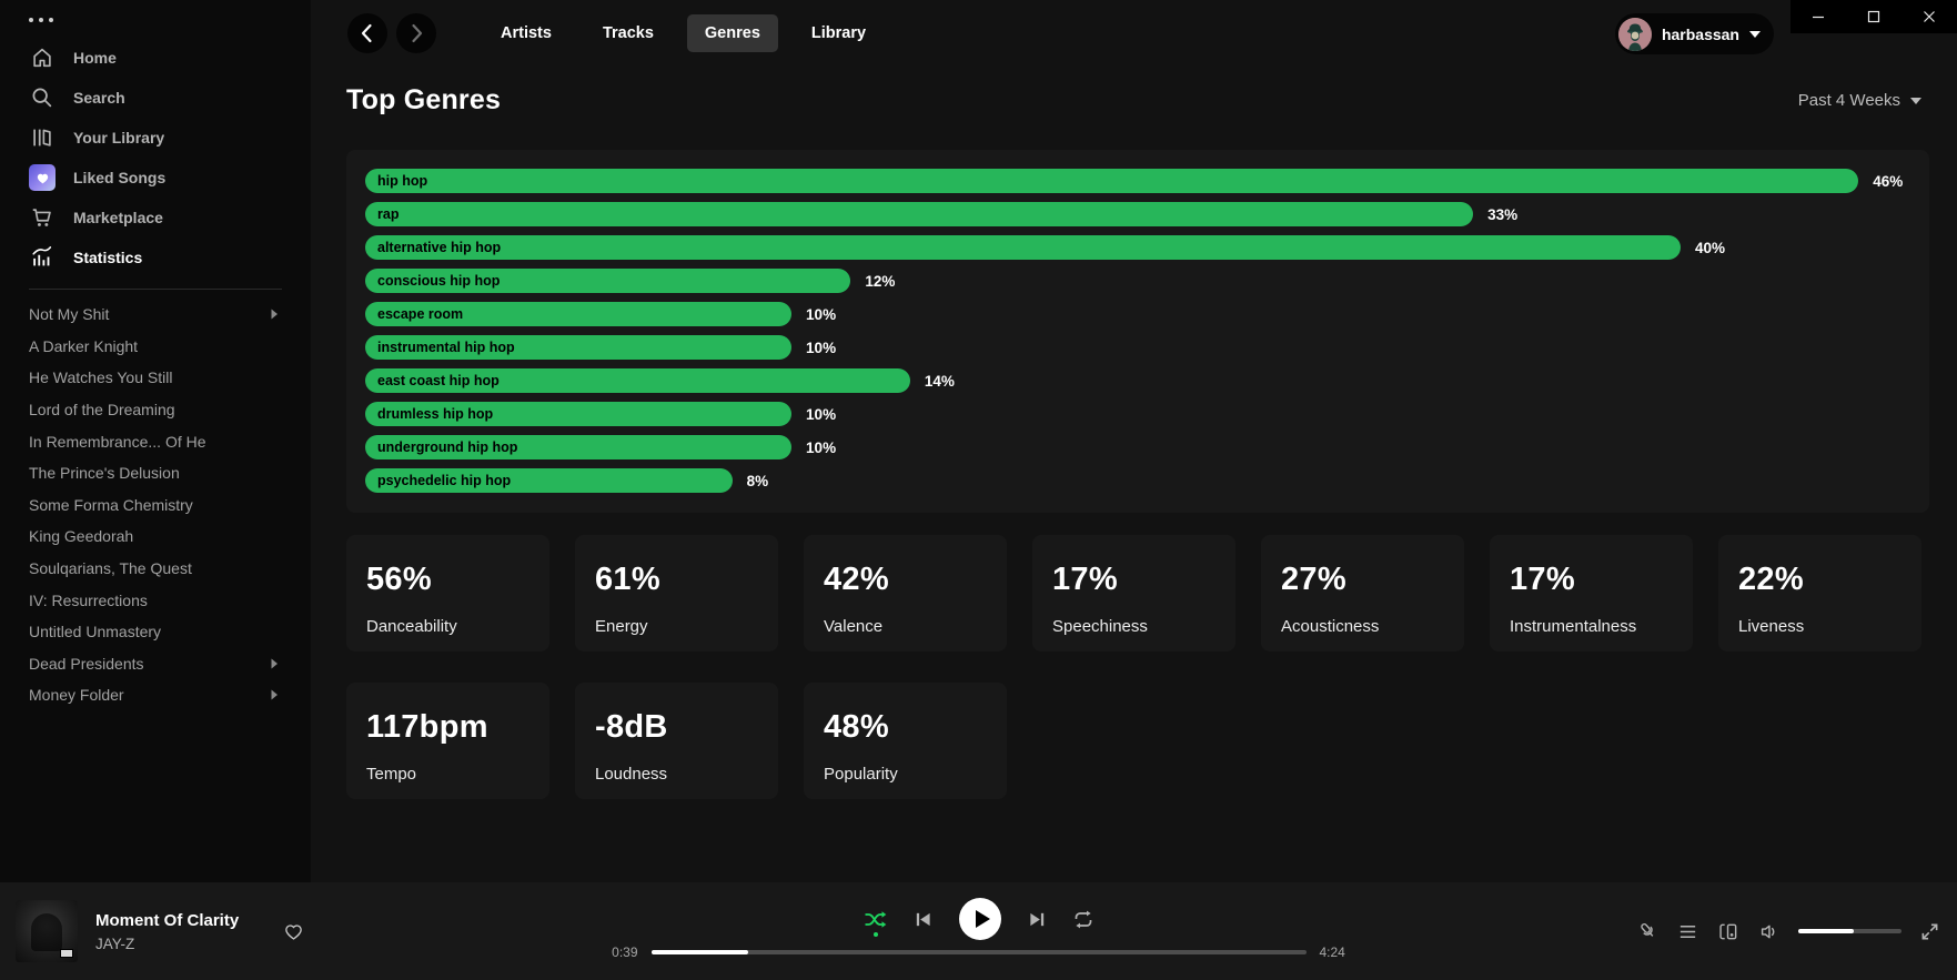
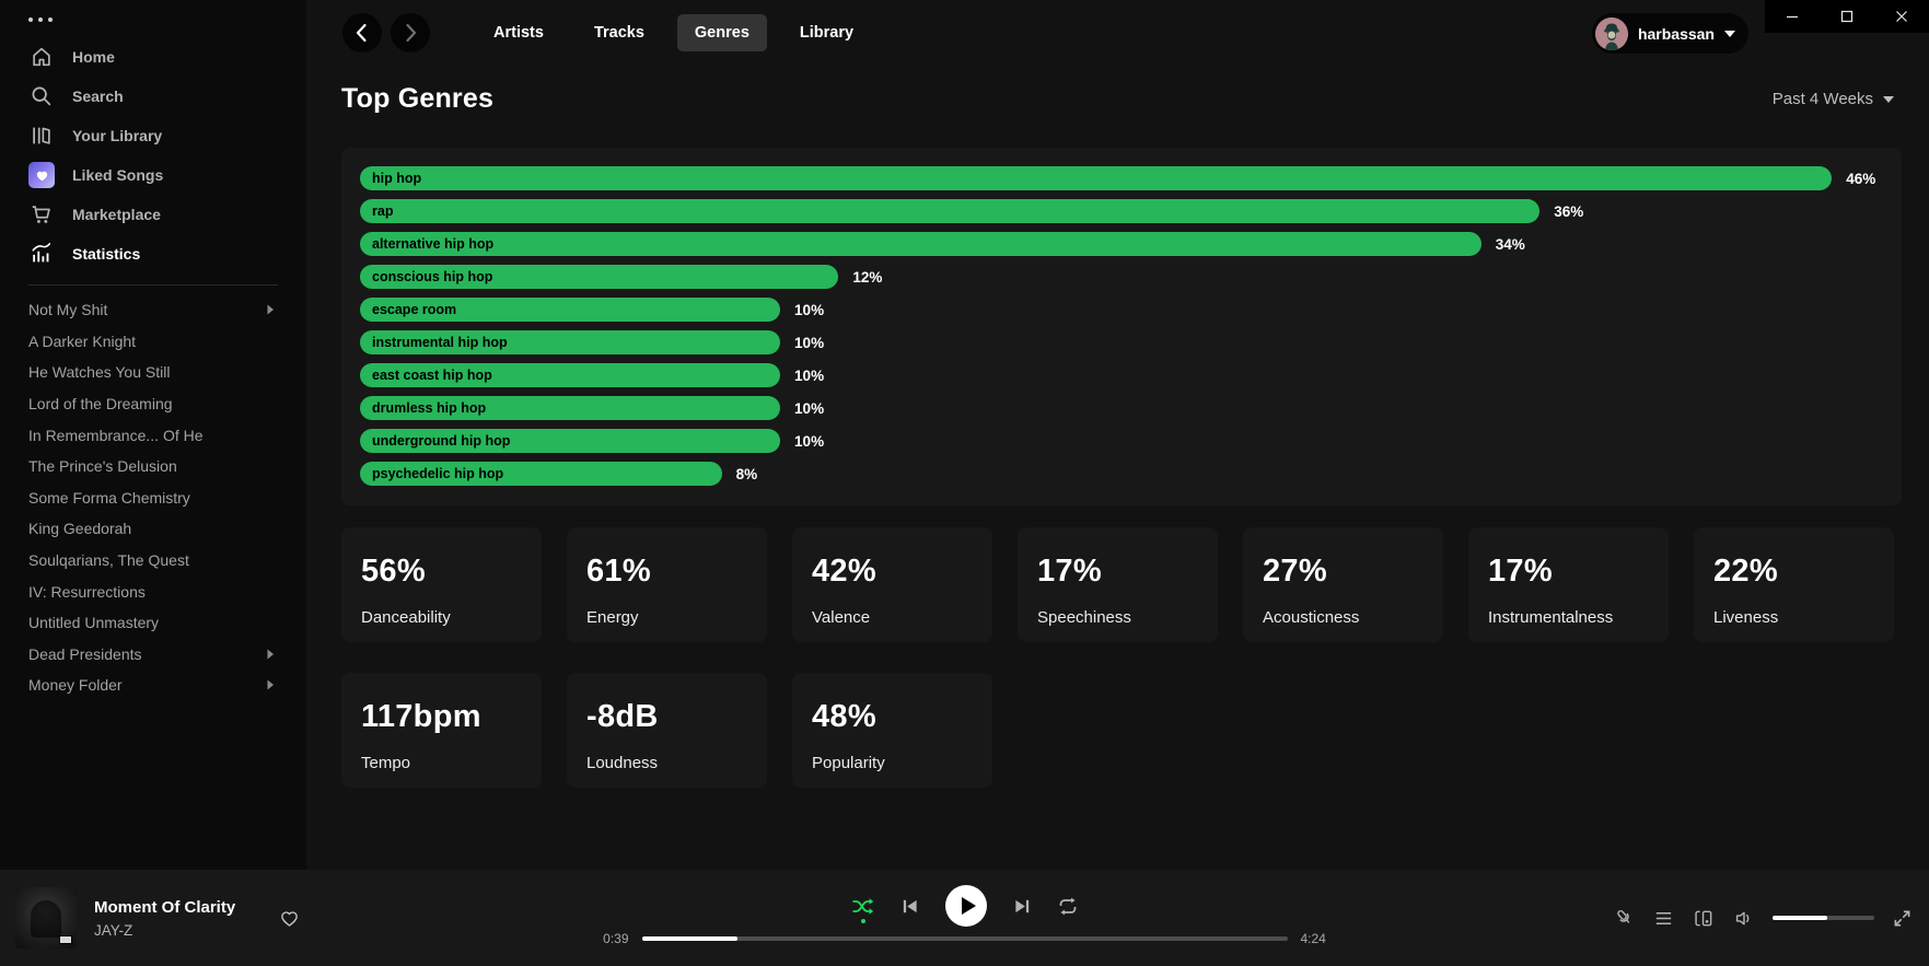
rap: 33% -> 36%
alternative hip hop: 40% -> 34%
east coast hip hop: 14% -> 10%
